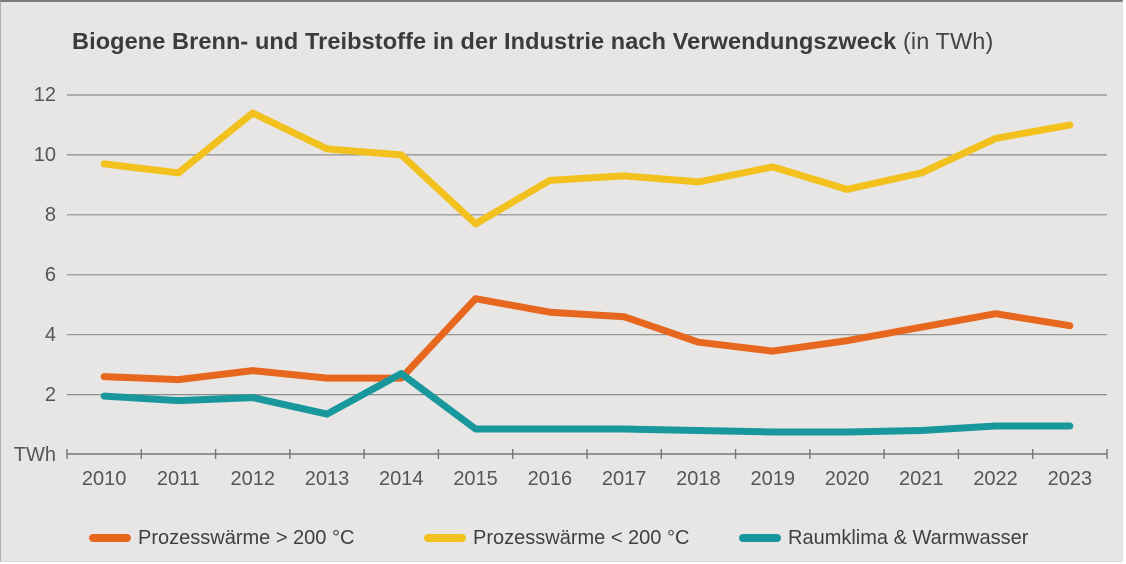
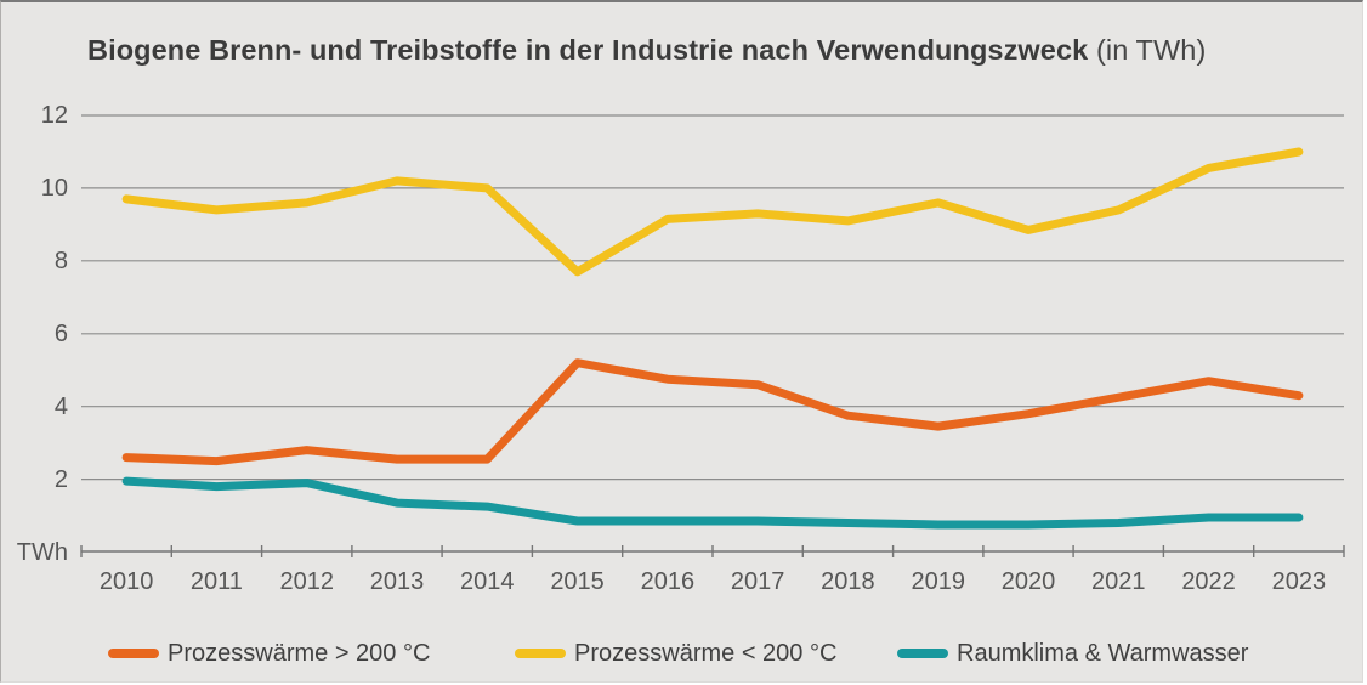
Prozesswärme < 200 °C/2012: 11.4 -> 9.6
Raumklima & Warmwasser/2014: 2.7 -> 1.2
